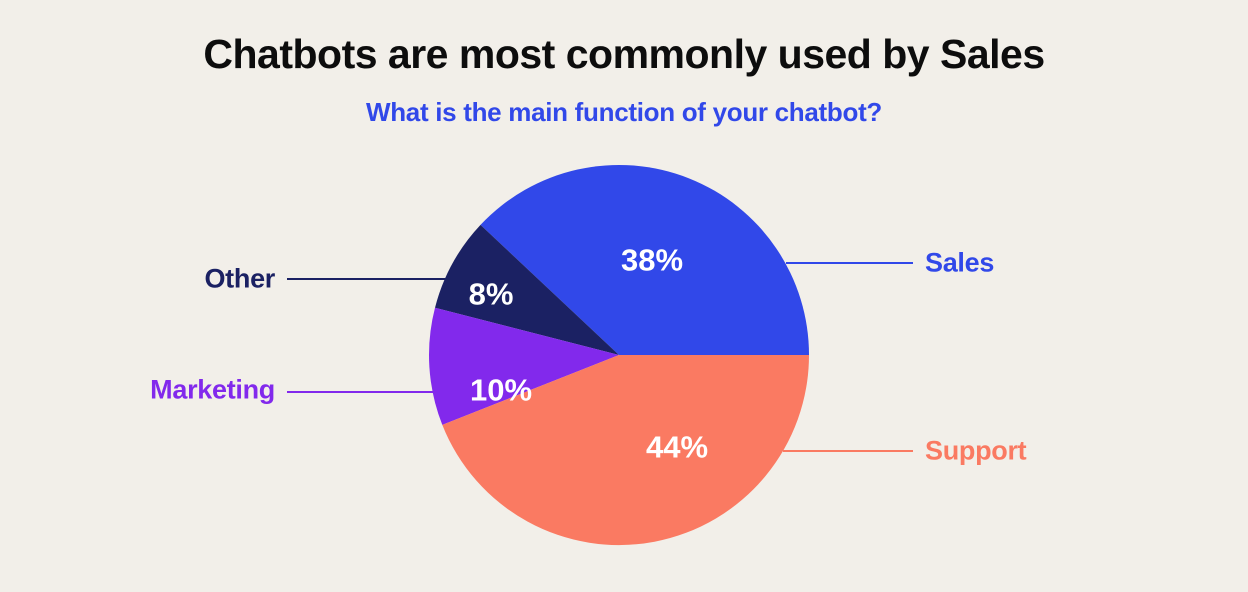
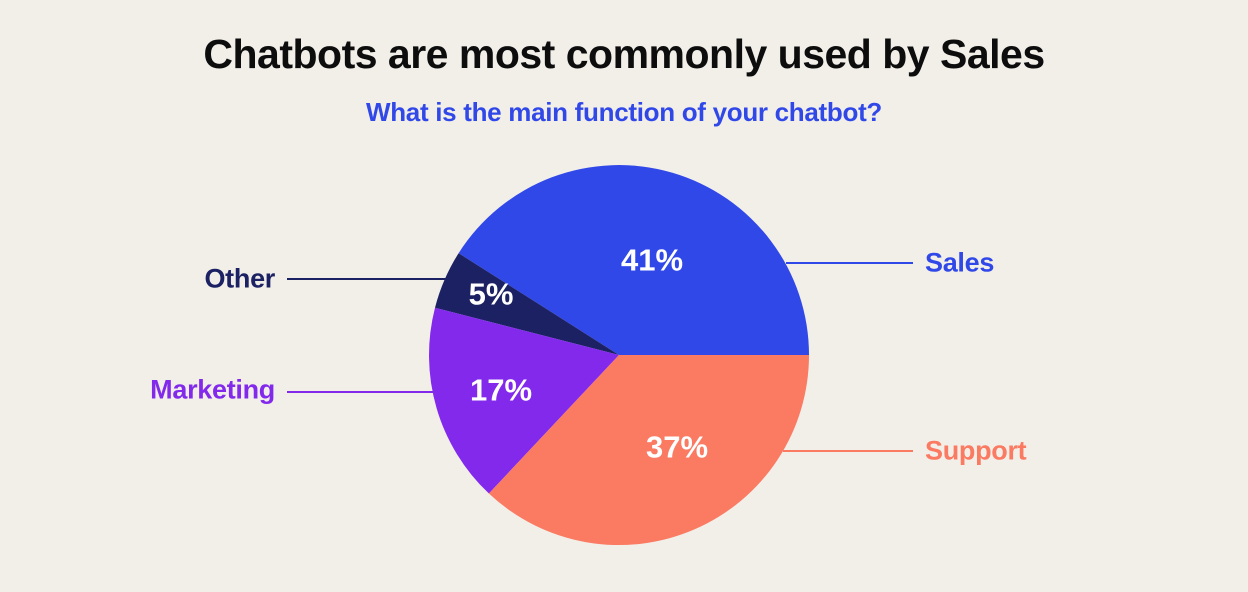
Sales: 38% -> 41%
Other: 8% -> 5%
Marketing: 10% -> 17%
Support: 44% -> 37%
